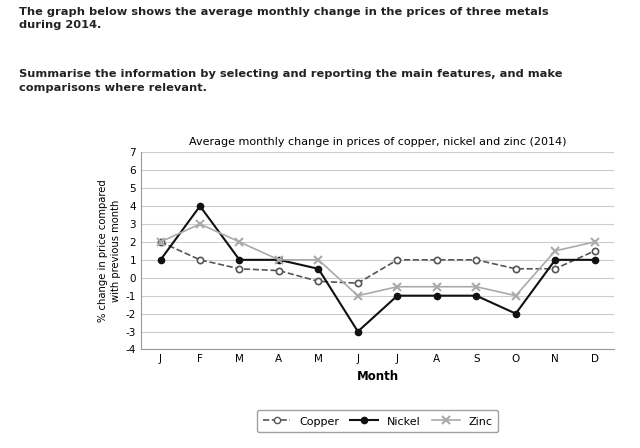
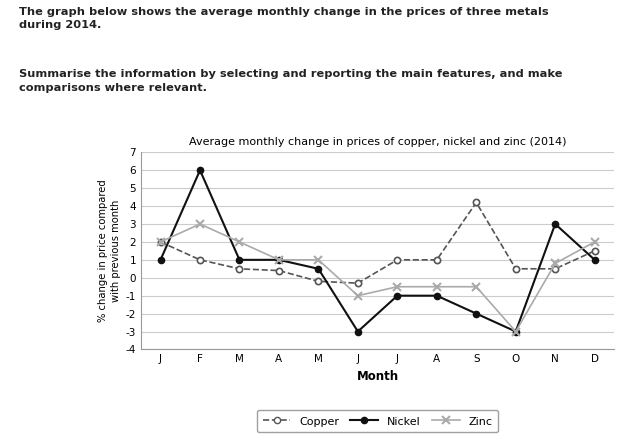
Nickel/F: 4.0 -> 6.0
Copper/S: 1.0 -> 4.2
Nickel/S: -1.0 -> -2.0
Nickel/O: -2.0 -> -3.0
Zinc/O: -1.0 -> -3.0
Nickel/N: 1.0 -> 3.0
Zinc/N: 1.5 -> 0.8
